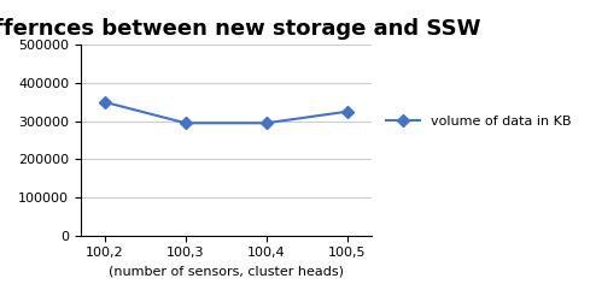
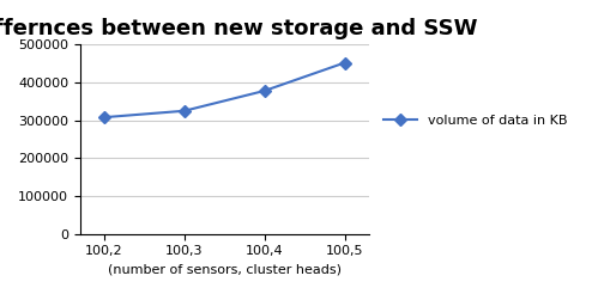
100,2: 350000 -> 308000
100,3: 295000 -> 325000
100,4: 295000 -> 378000
100,5: 325000 -> 452000
